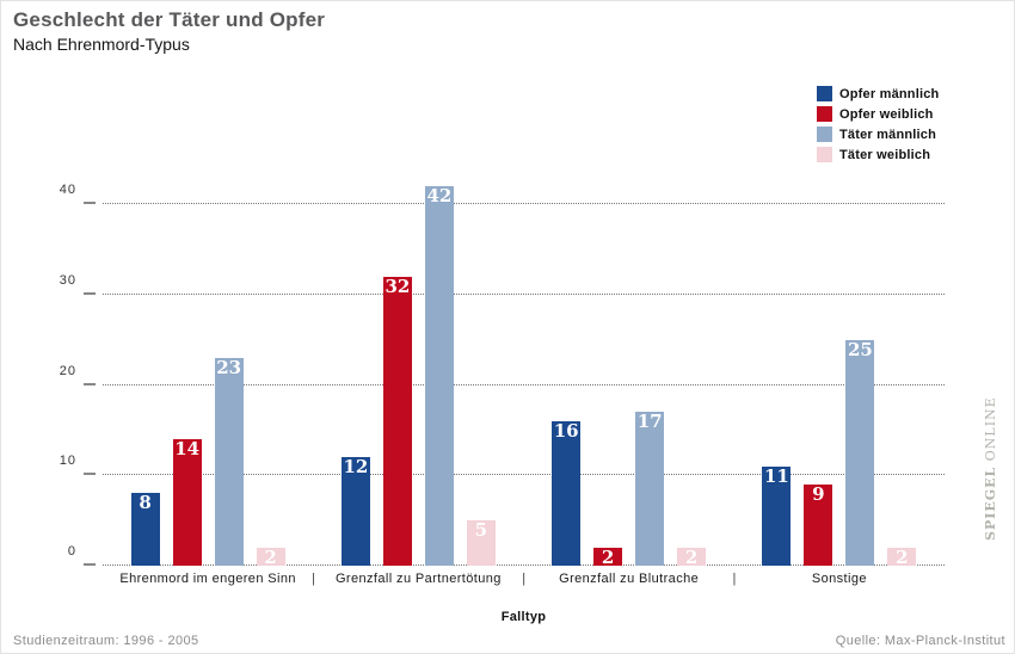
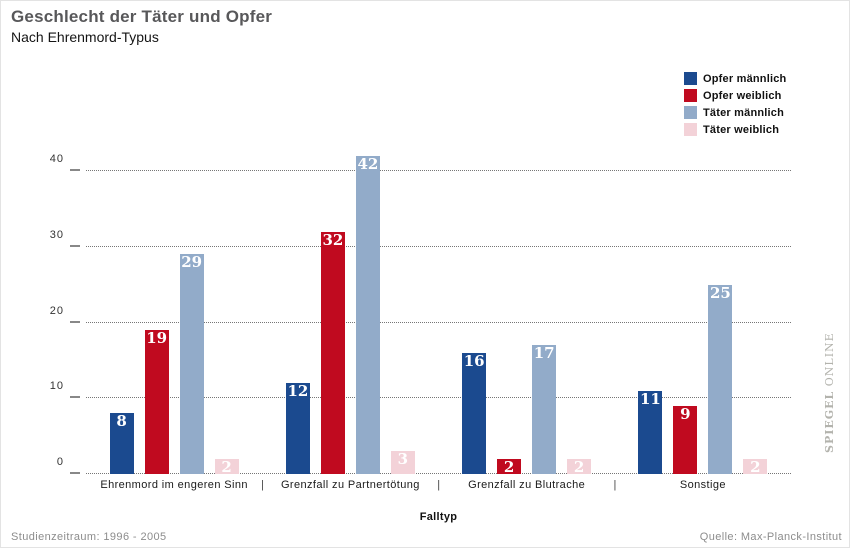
Opfer weiblich/Ehrenmord im engeren Sinn: 14 -> 19
Täter männlich/Ehrenmord im engeren Sinn: 23 -> 29
Täter weiblich/Grenzfall zu Partnertötung: 5 -> 3
